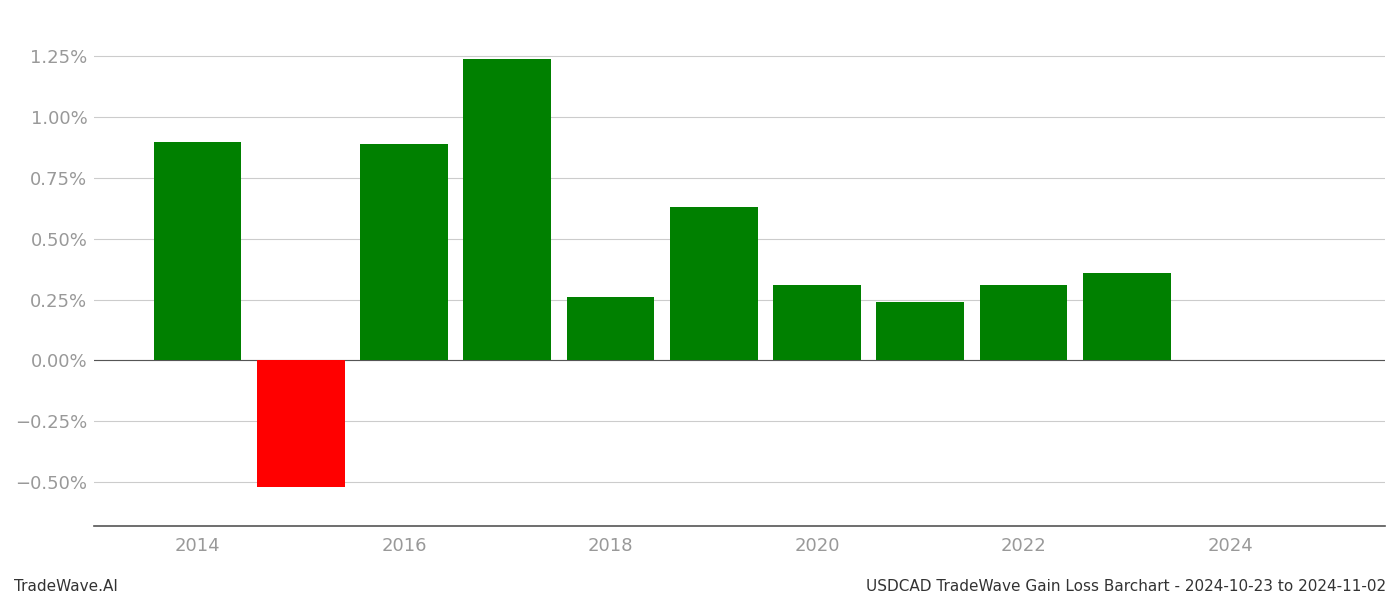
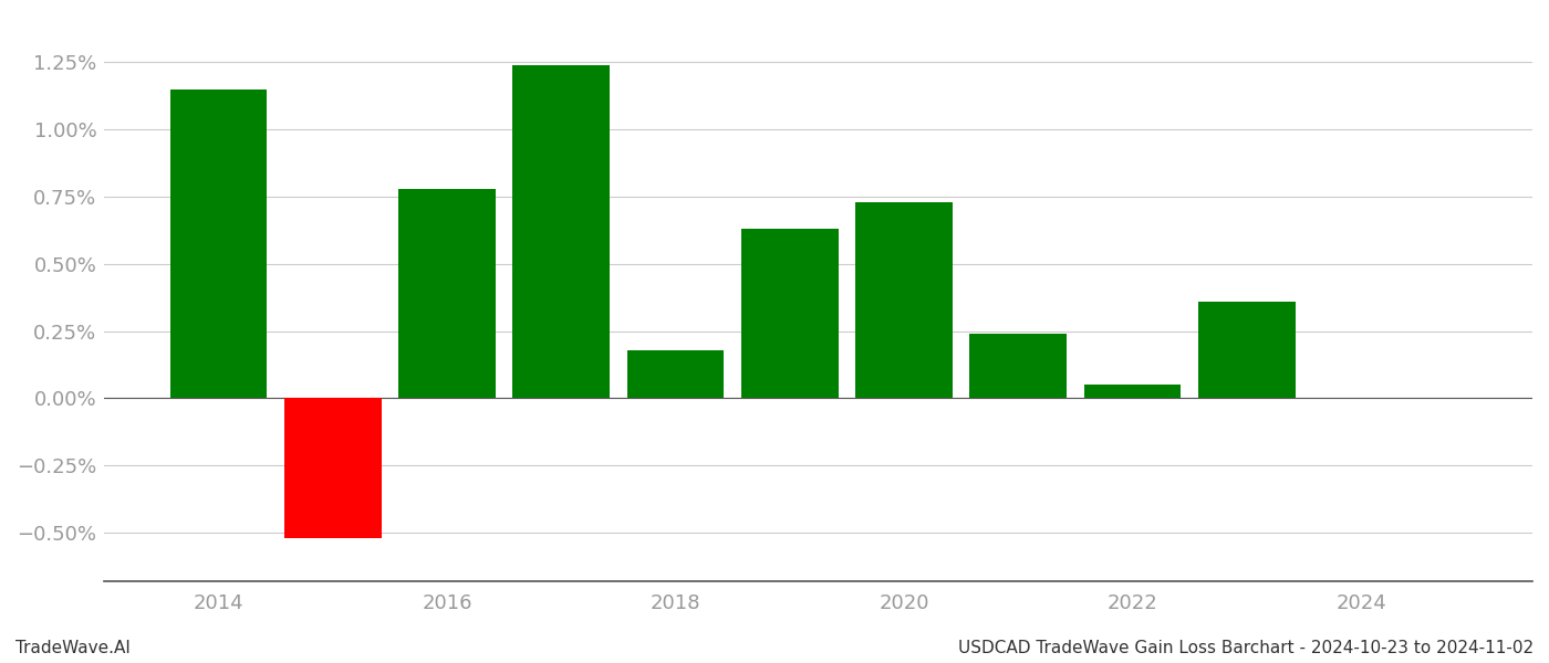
2014: 0.90% -> 1.15%
2016: 0.89% -> 0.78%
2018: 0.26% -> 0.18%
2020: 0.31% -> 0.73%
2022: 0.31% -> 0.05%
